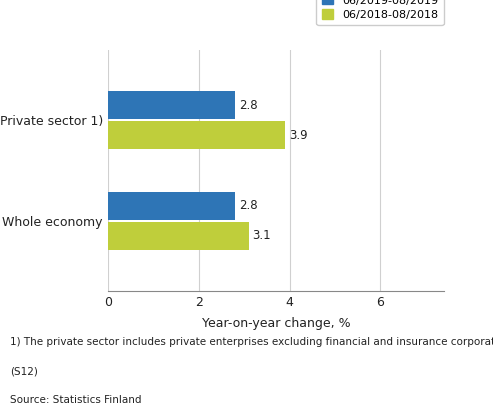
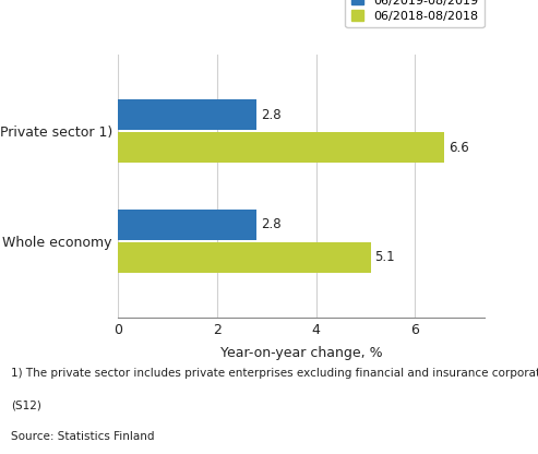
06/2018-08/2018/Private sector 1): 3.9 -> 6.6
06/2018-08/2018/Whole economy: 3.1 -> 5.1
